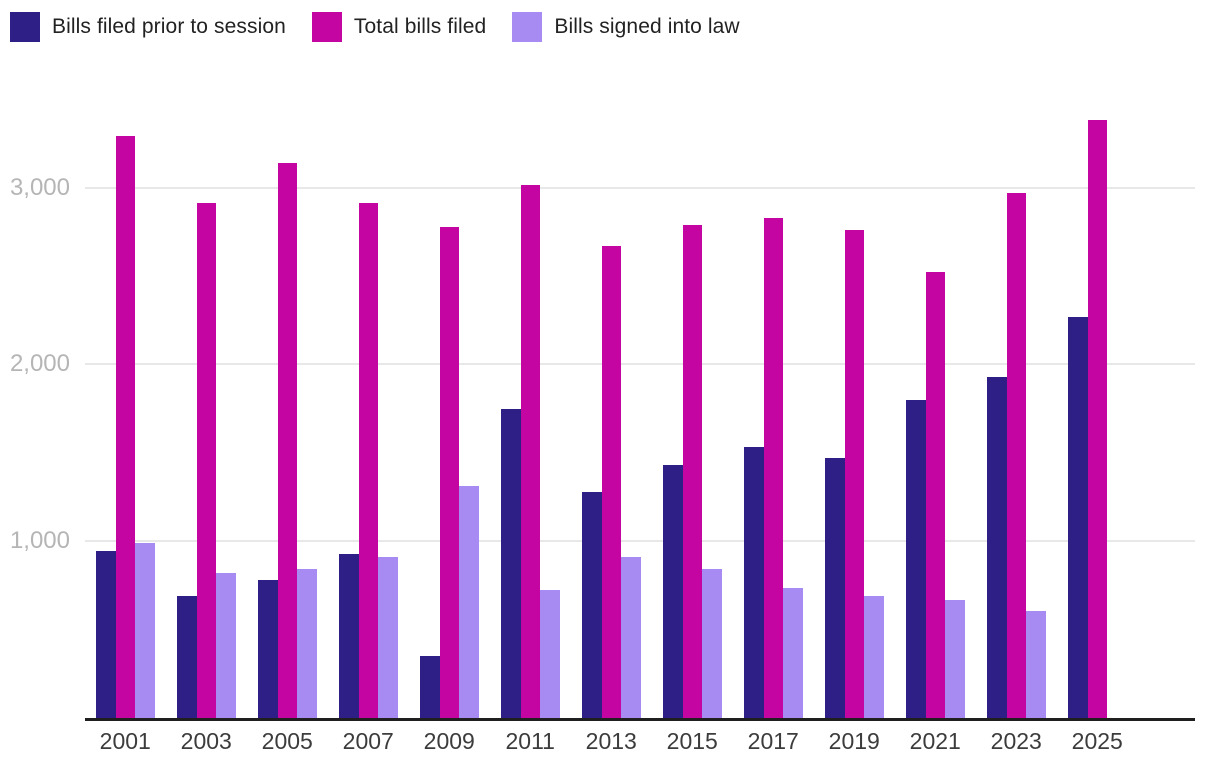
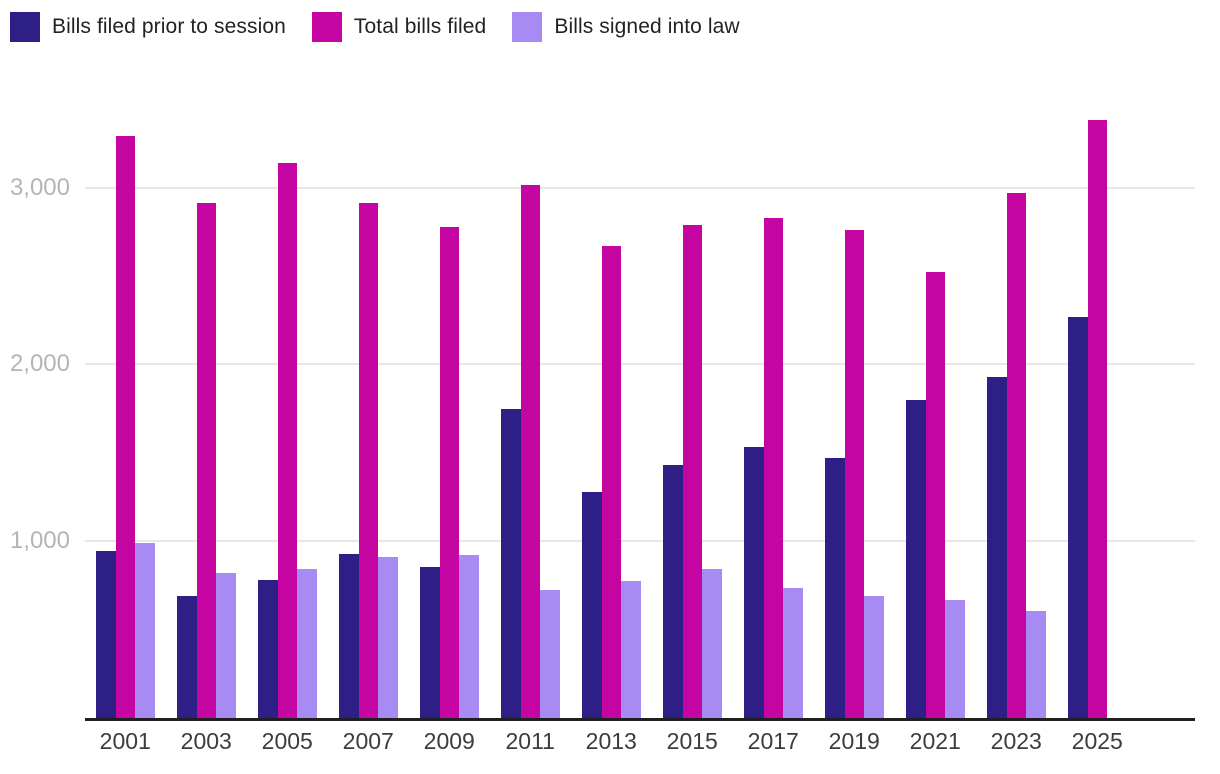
Bills filed prior to session/2009: 350 -> 860
Bills signed into law/2009: 1310 -> 920
Bills signed into law/2013: 910 -> 780
